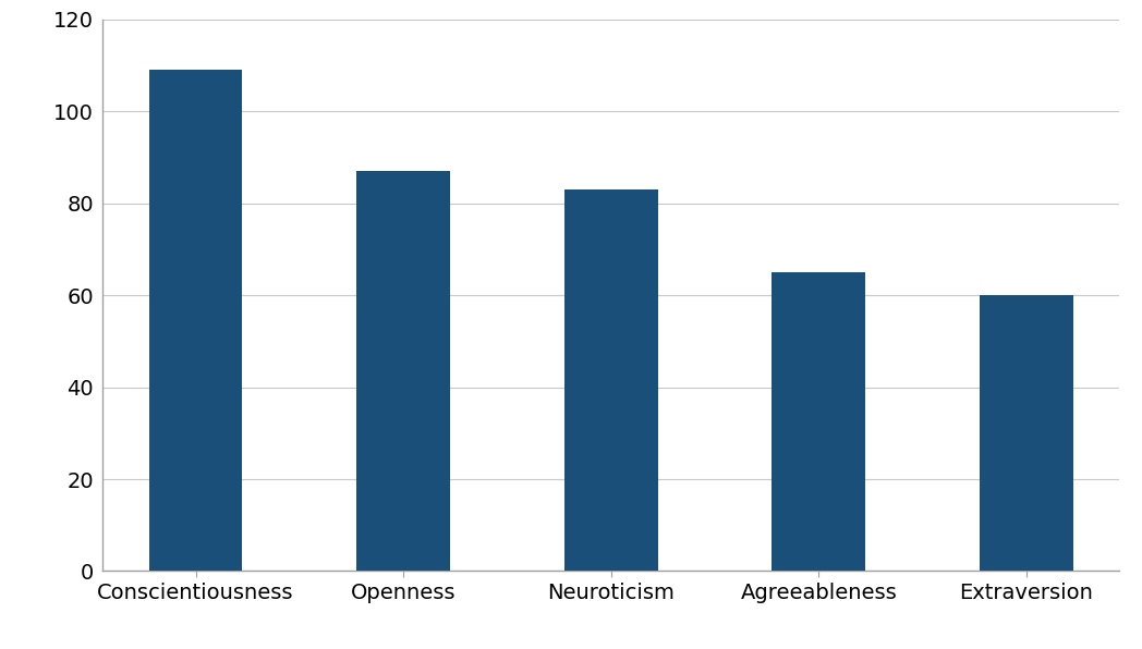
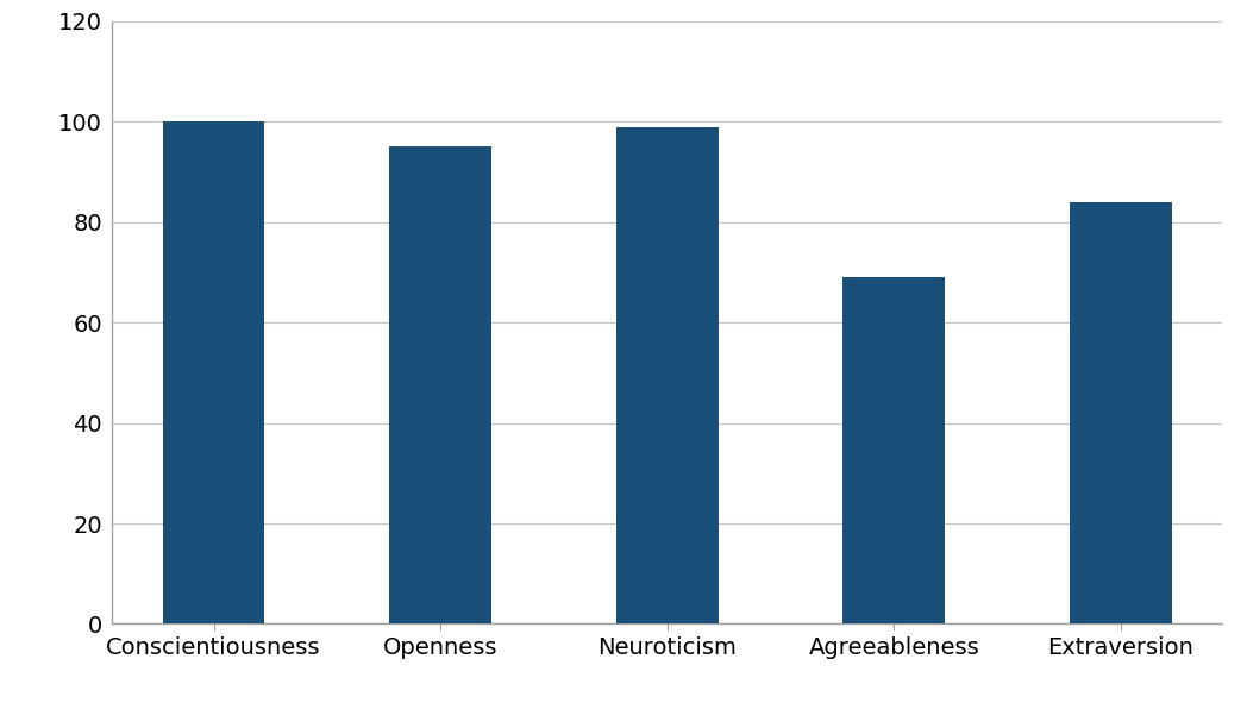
Conscientiousness: 109 -> 100
Openness: 87 -> 95
Neuroticism: 83 -> 99
Agreeableness: 65 -> 69
Extraversion: 60 -> 84
